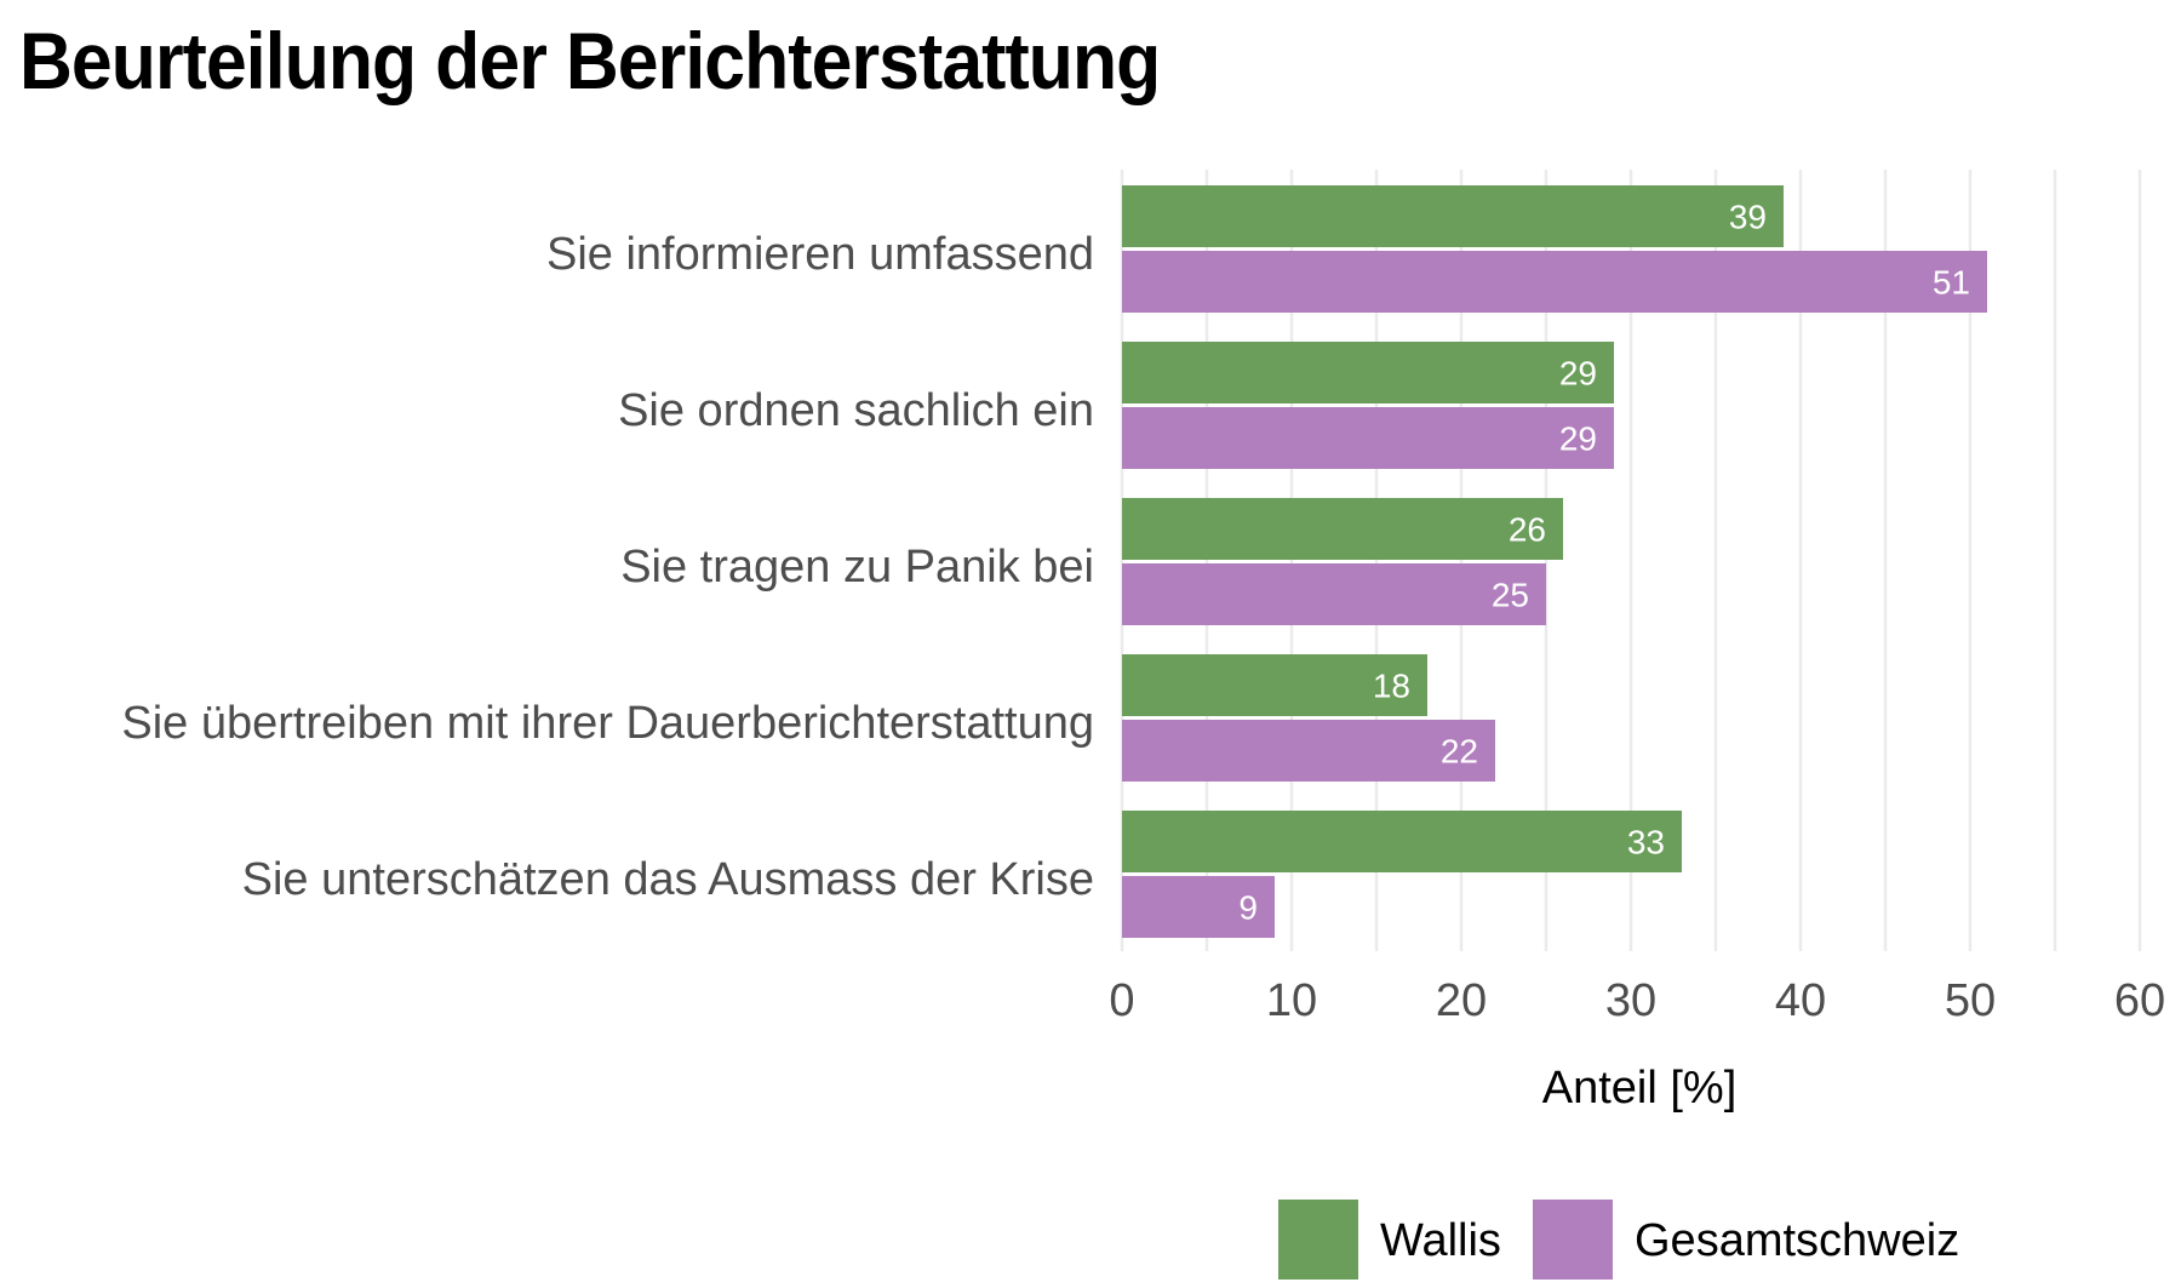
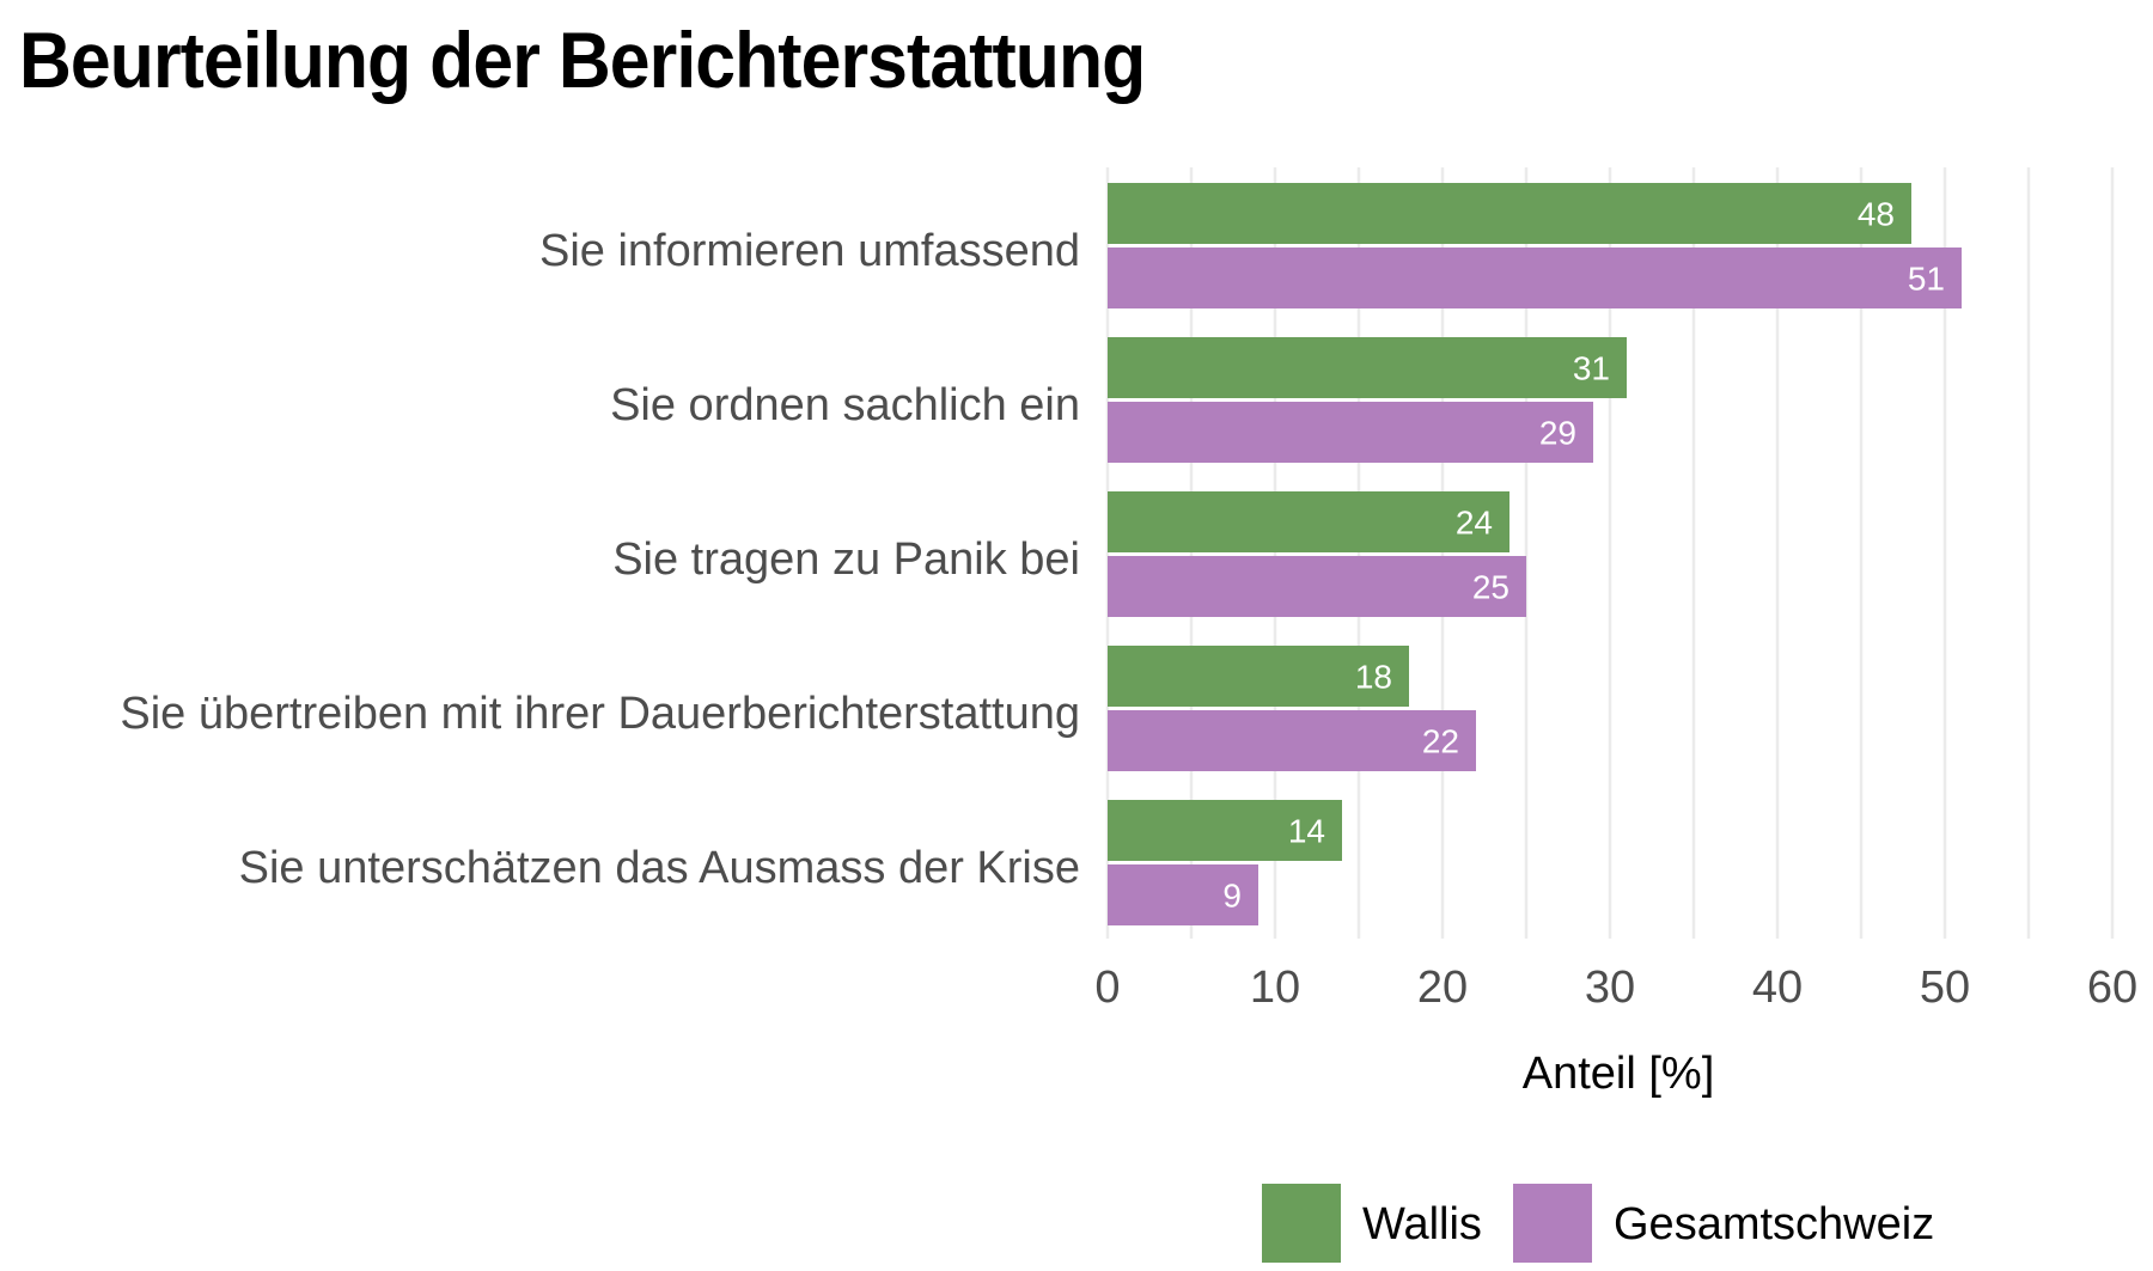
Wallis/Sie informieren umfassend: 39 -> 48
Wallis/Sie ordnen sachlich ein: 29 -> 31
Wallis/Sie tragen zu Panik bei: 26 -> 24
Wallis/Sie unterschätzen das Ausmass der Krise: 33 -> 14
